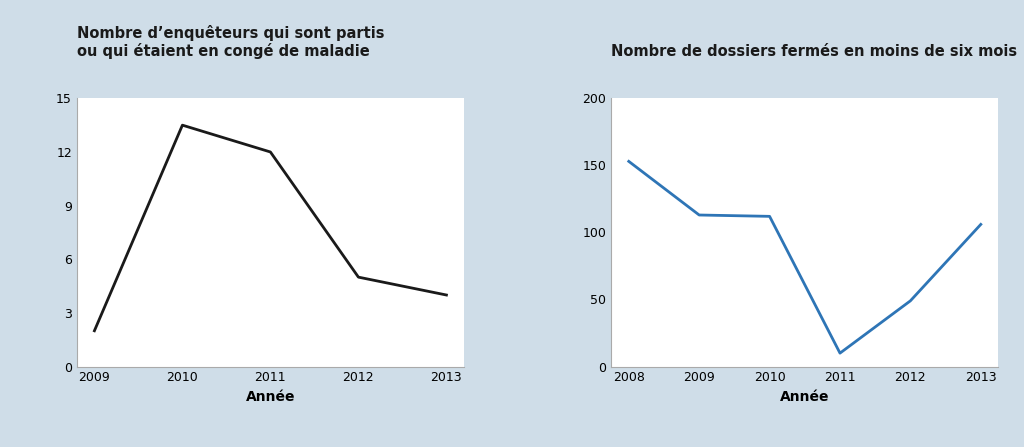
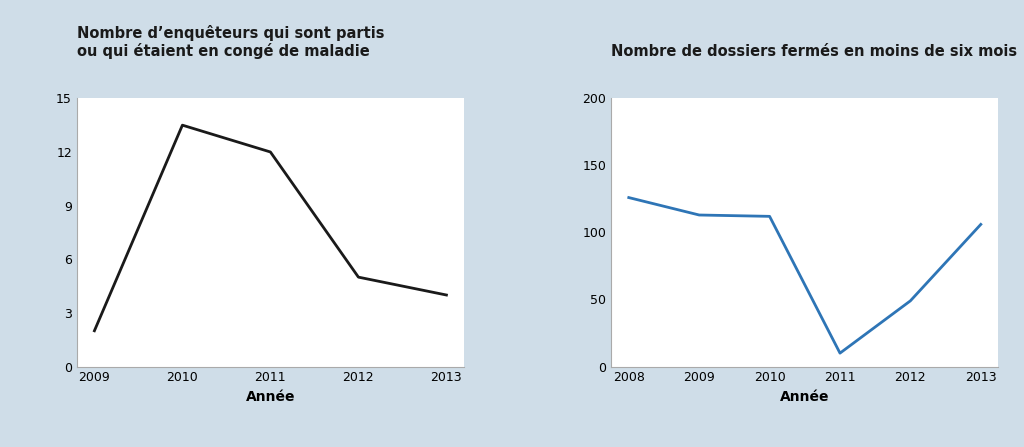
2008: 153 -> 126
